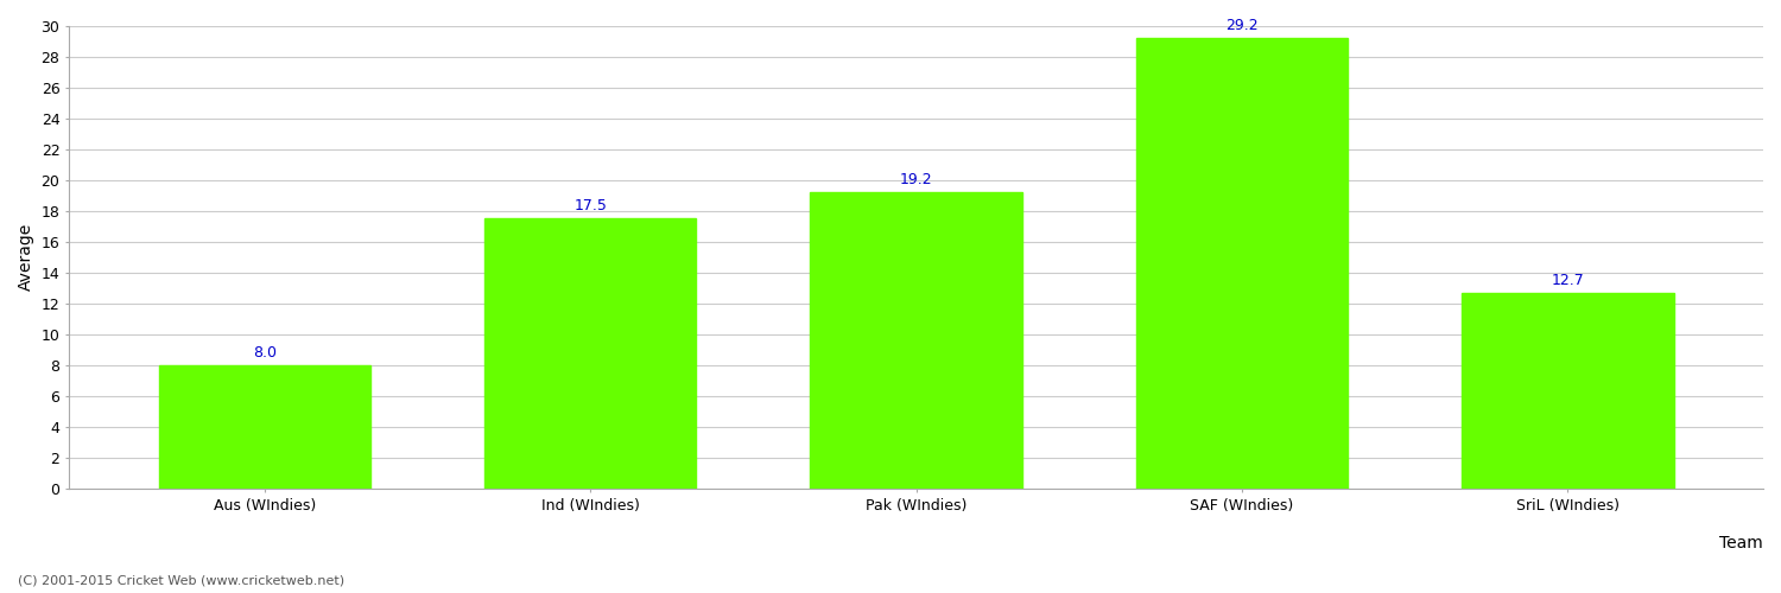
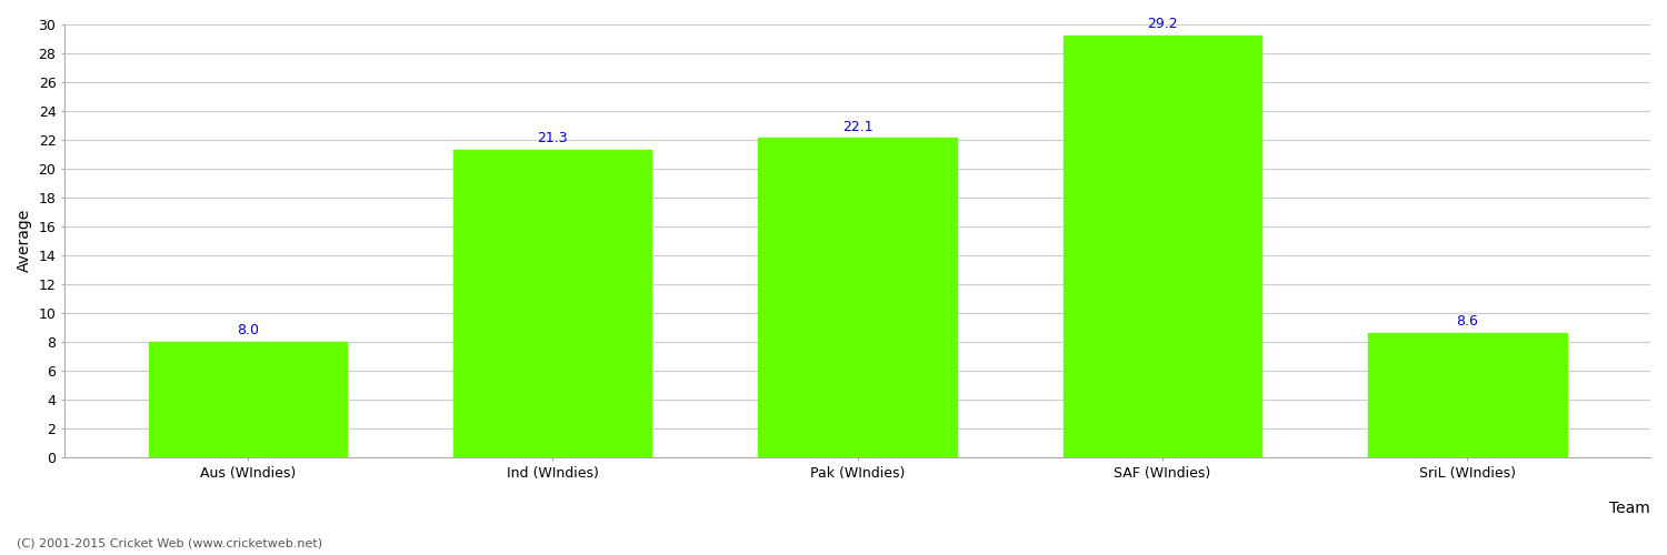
Ind (WIndies): 17.5 -> 21.3
Pak (WIndies): 19.2 -> 22.1
SriL (WIndies): 12.7 -> 8.6
